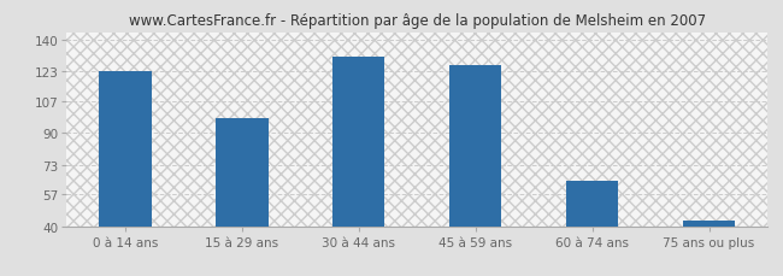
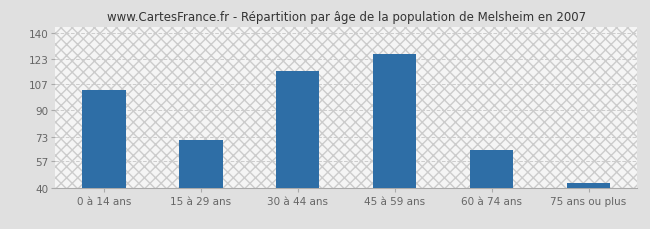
0 à 14 ans: 123 -> 103
15 à 29 ans: 98 -> 71
30 à 44 ans: 131 -> 115
